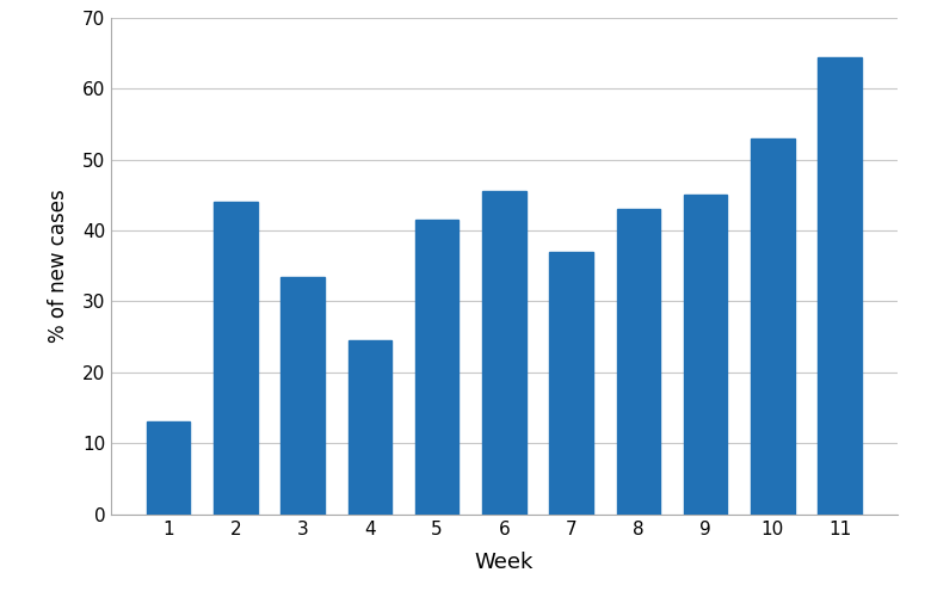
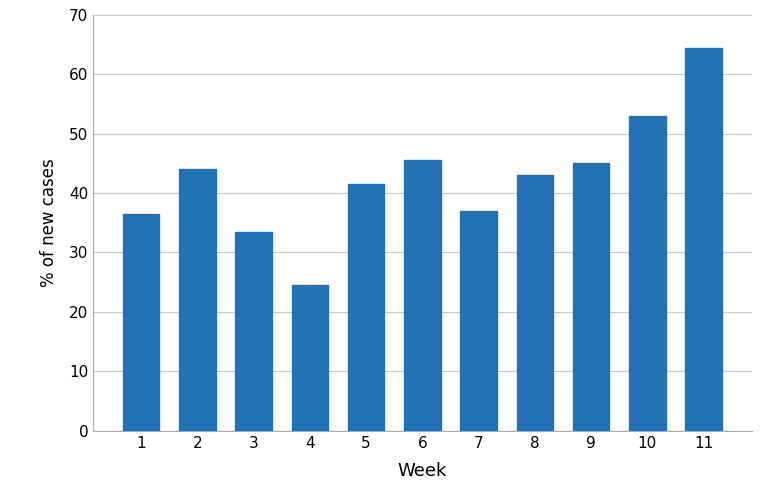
1: 13.0 -> 36.5
